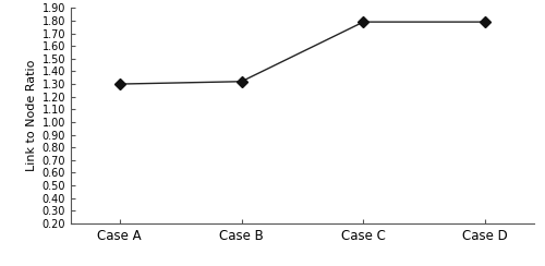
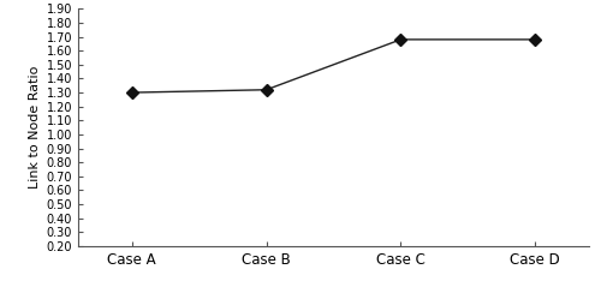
Case C: 1.79 -> 1.68
Case D: 1.79 -> 1.68
